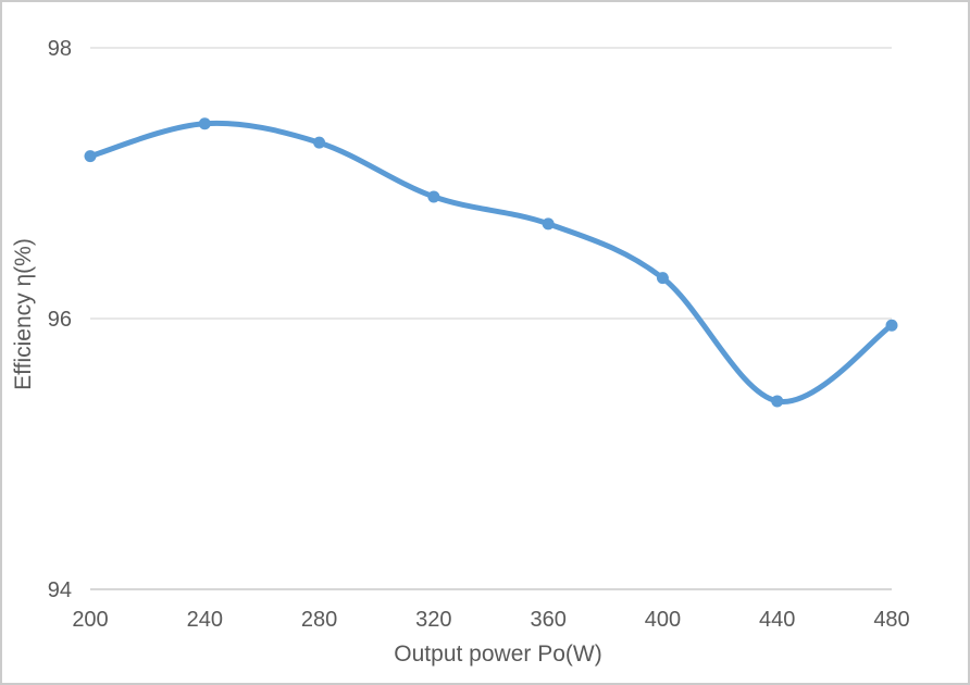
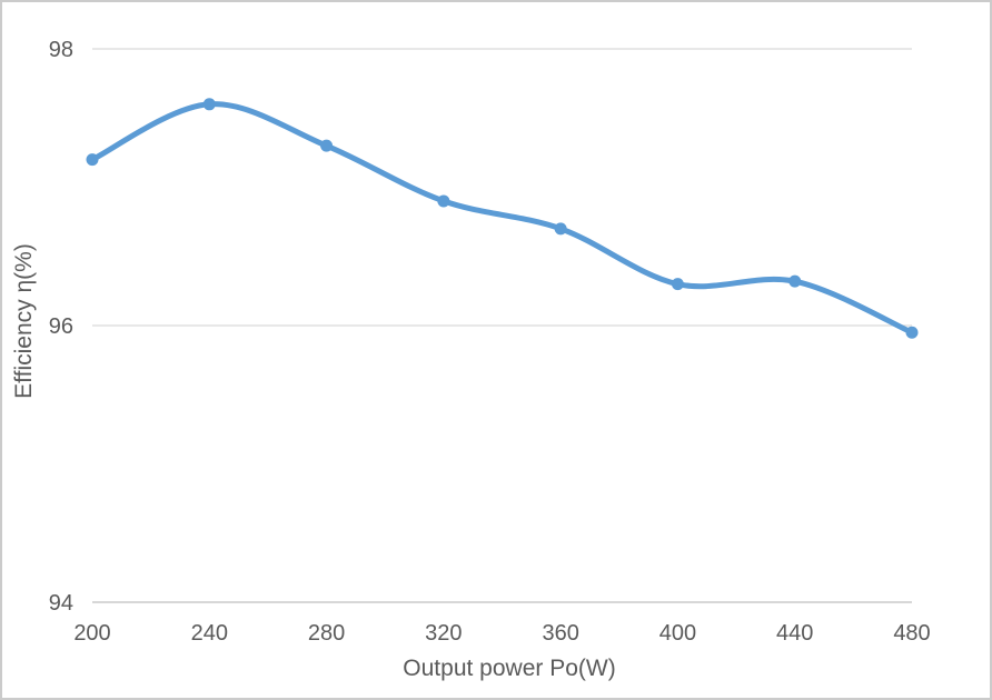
240: 97.44 -> 97.60
440: 95.39 -> 96.32
